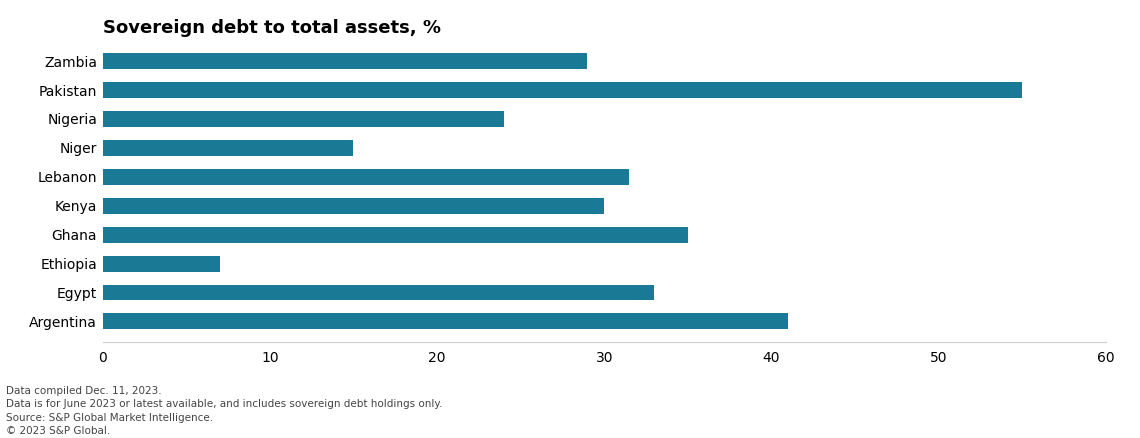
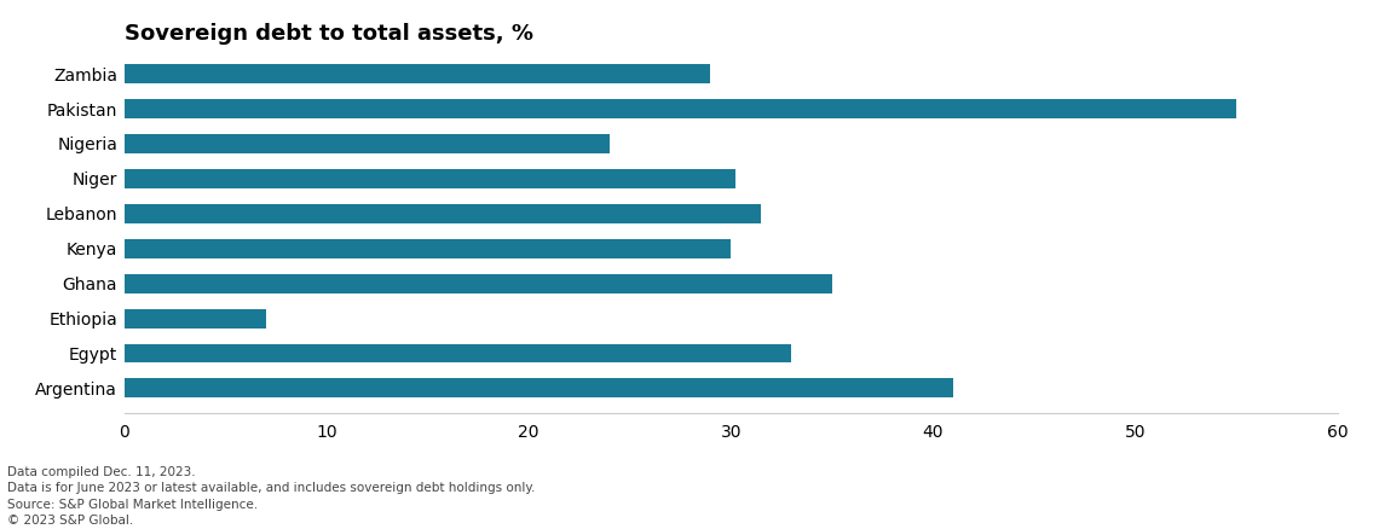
Niger: 15.0 -> 30.2
